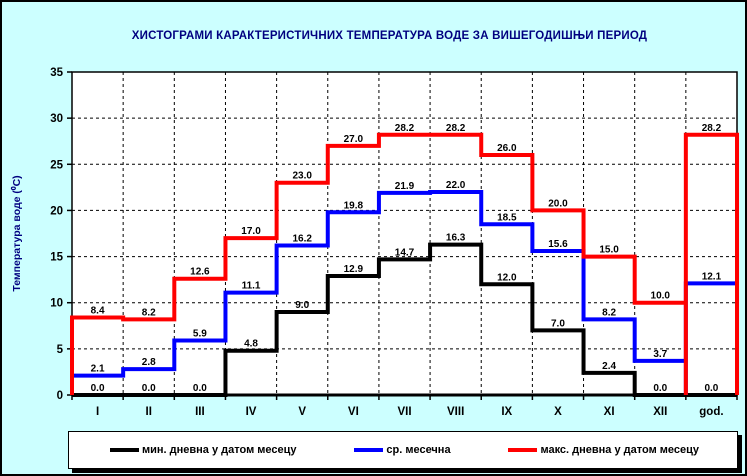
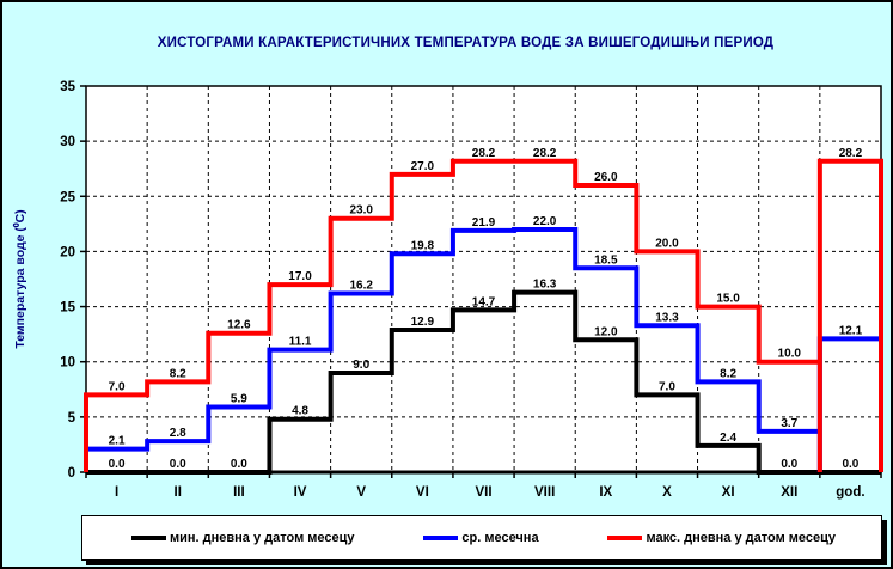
макс. дневна у датом месецу/I: 8.4 -> 7.0
ср. месечна/X: 15.6 -> 13.3
